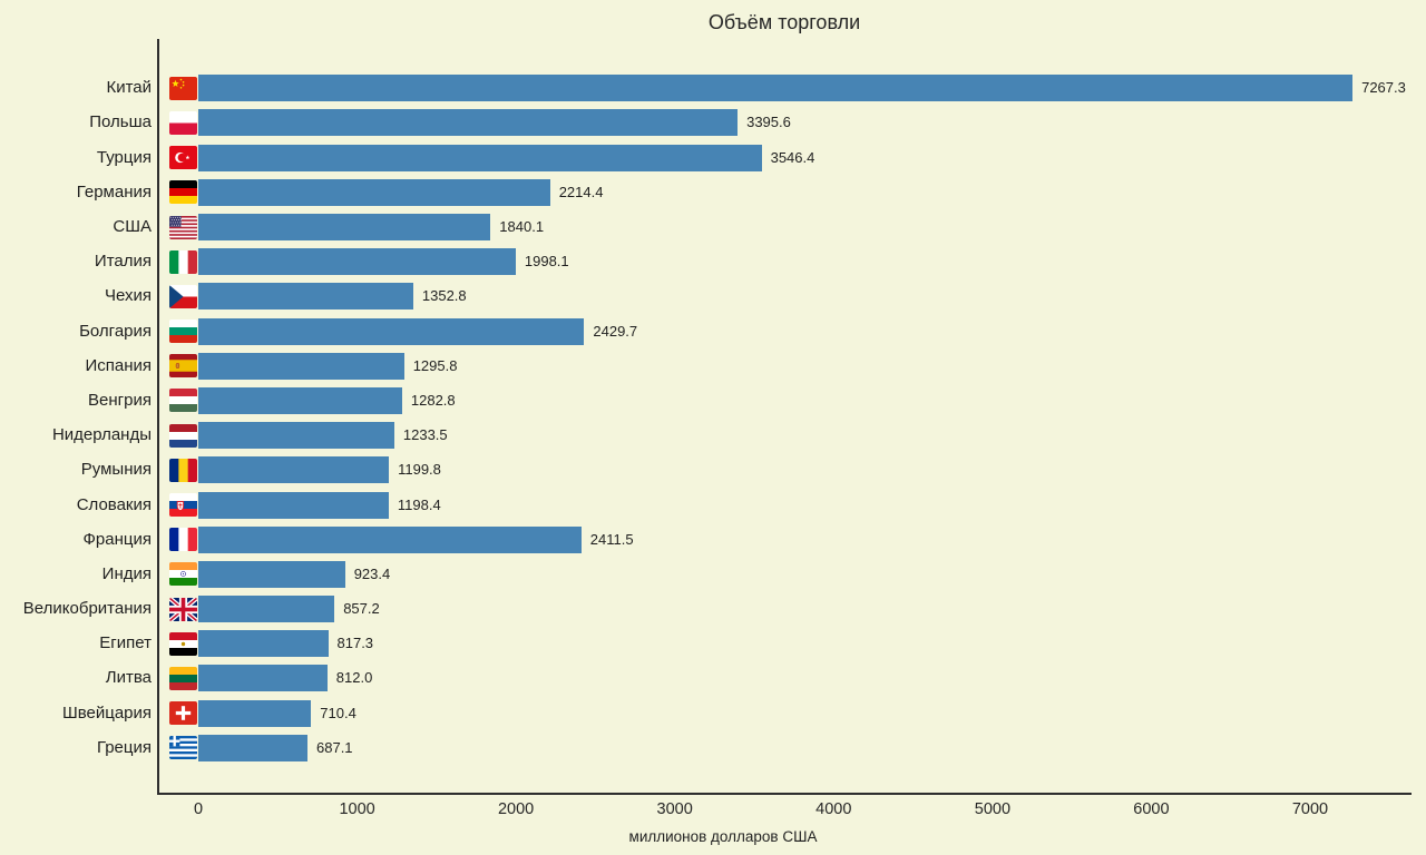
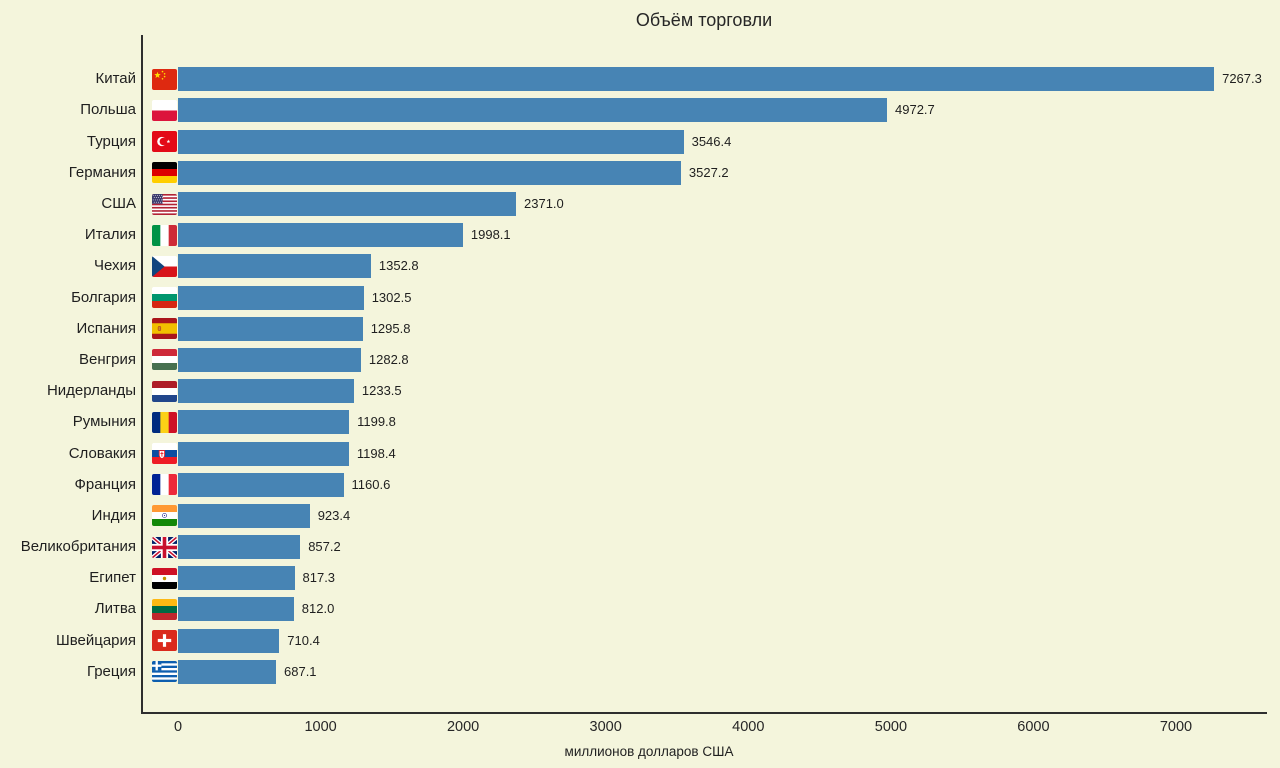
Польша: 3395.6 -> 4972.7
Германия: 2214.4 -> 3527.2
США: 1840.1 -> 2371.0
Болгария: 2429.7 -> 1302.5
Франция: 2411.5 -> 1160.6
